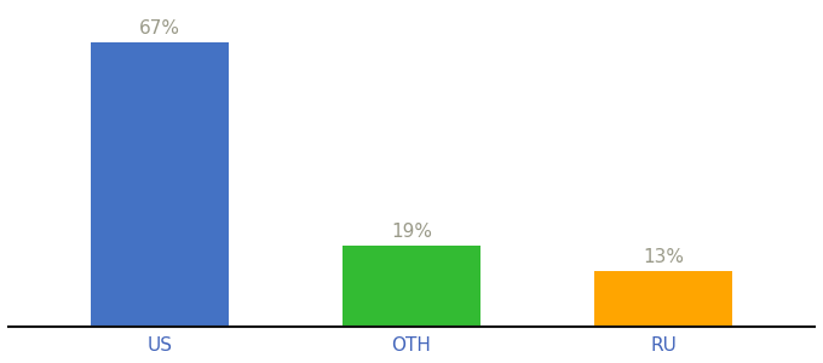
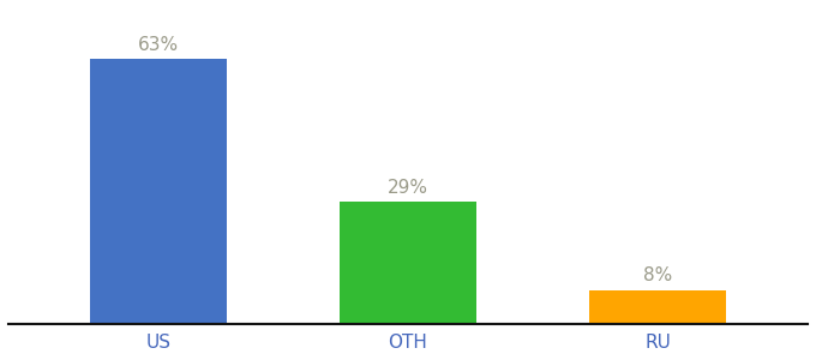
US: 67% -> 63%
OTH: 19% -> 29%
RU: 13% -> 8%
